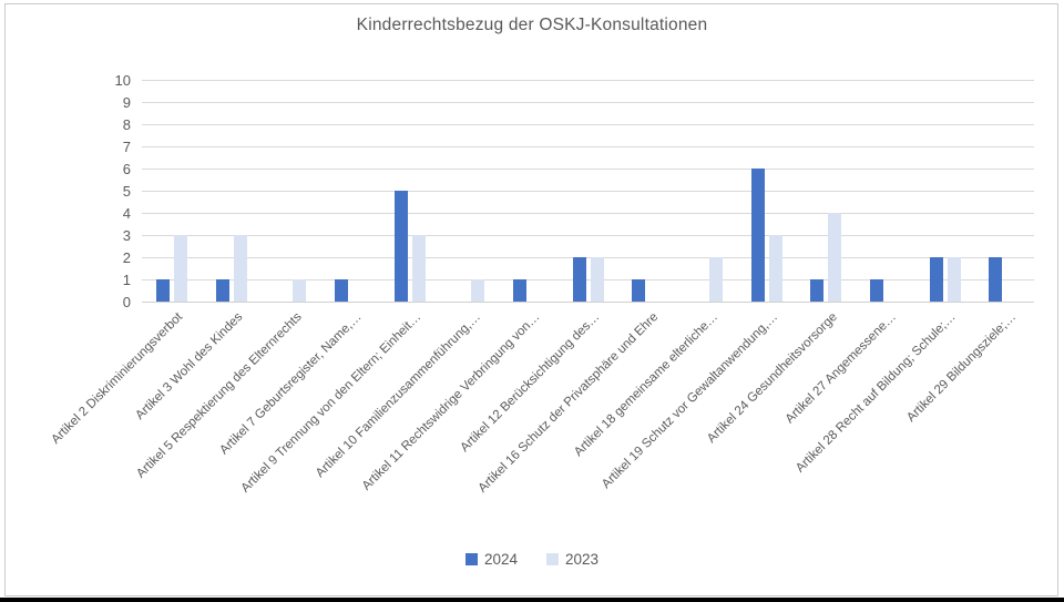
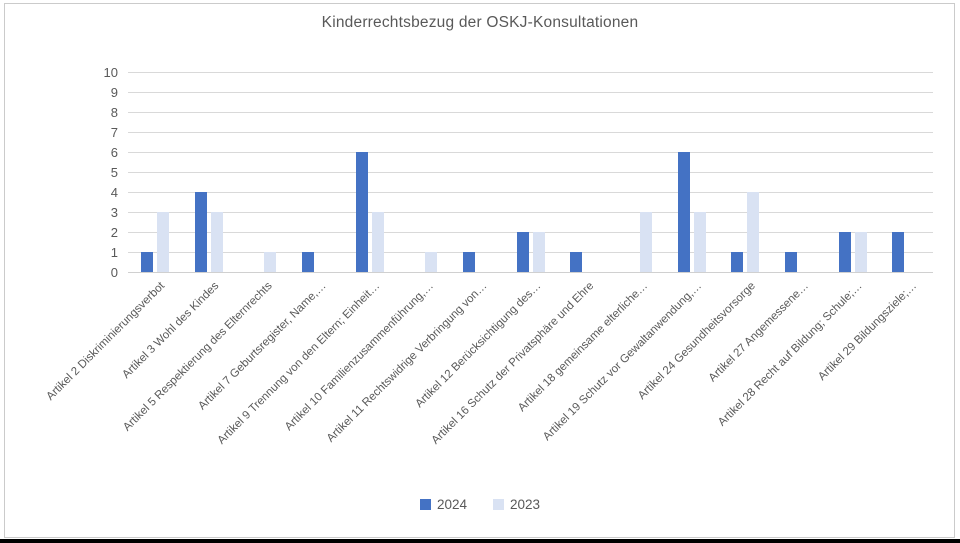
2024/Artikel 3 Wohl des Kindes: 1 -> 4
2024/Artikel 9 Trennung von den Eltern; Einheit…: 5 -> 6
2023/Artikel 18 gemeinsame elterliche…: 2 -> 3
